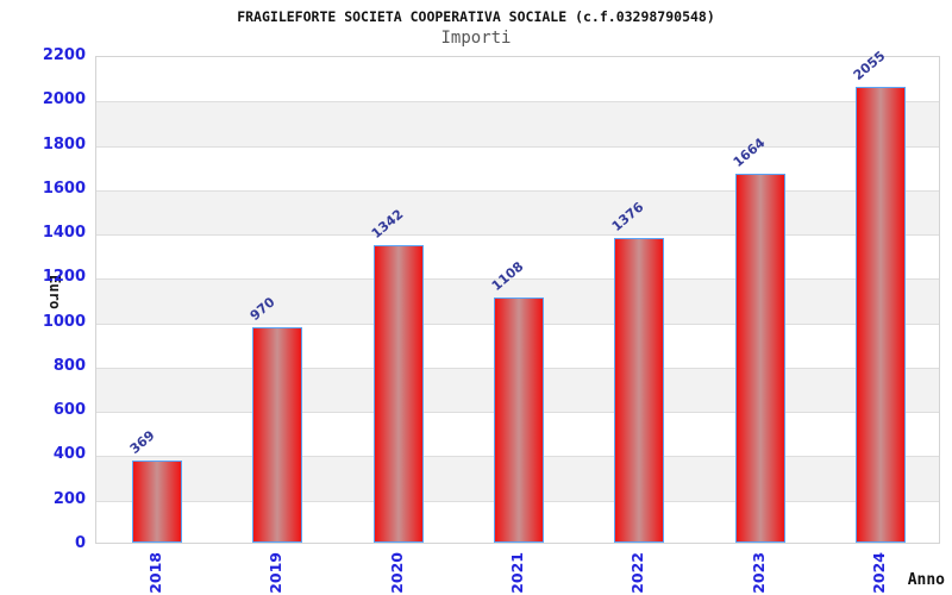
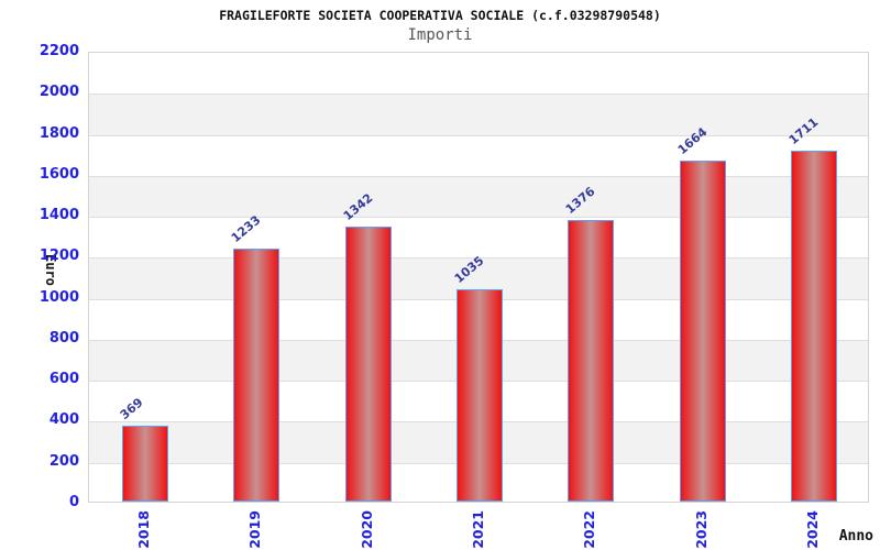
2019: 970 -> 1233
2021: 1108 -> 1035
2024: 2055 -> 1711
